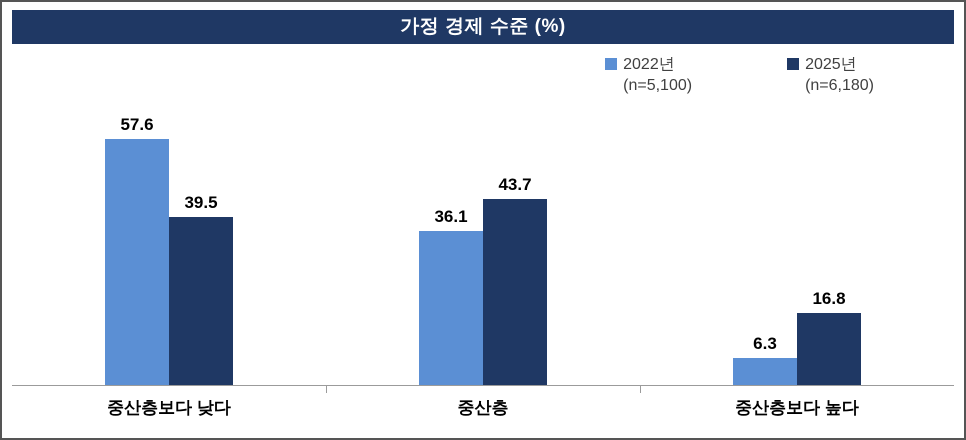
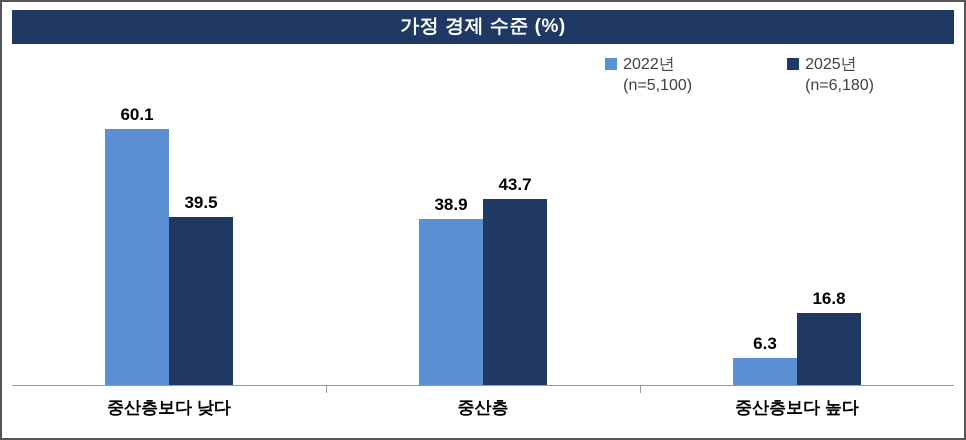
2022년/중산층보다 낮다: 57.6 -> 60.1
2022년/중산층: 36.1 -> 38.9
